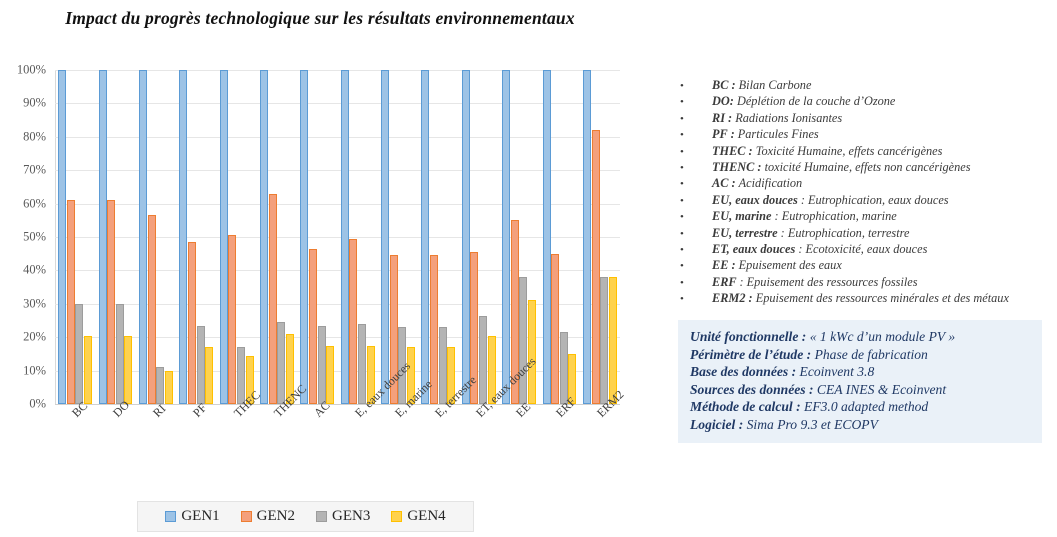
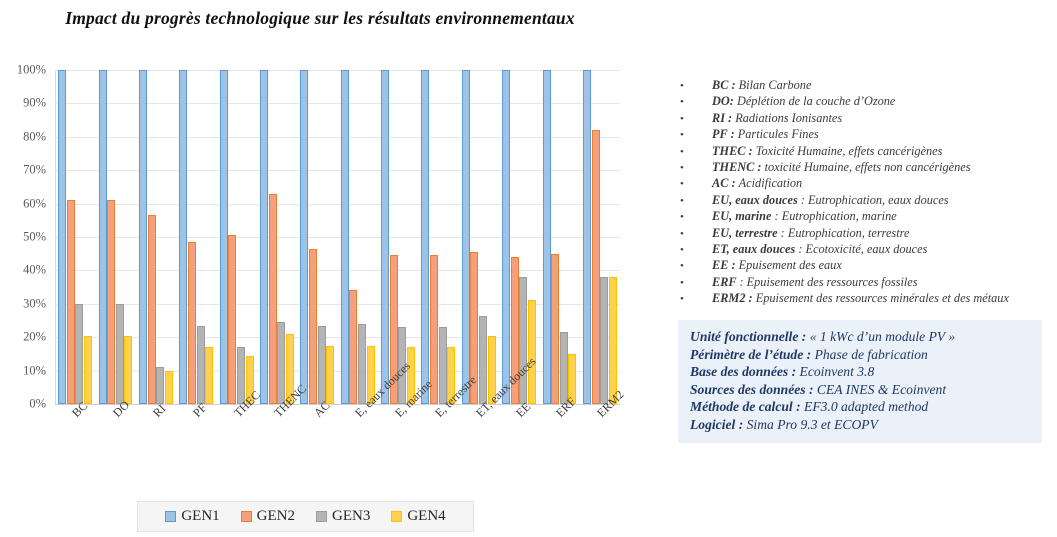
GEN2/E, eaux douces: 50% -> 34%
GEN2/EE: 55% -> 44%
